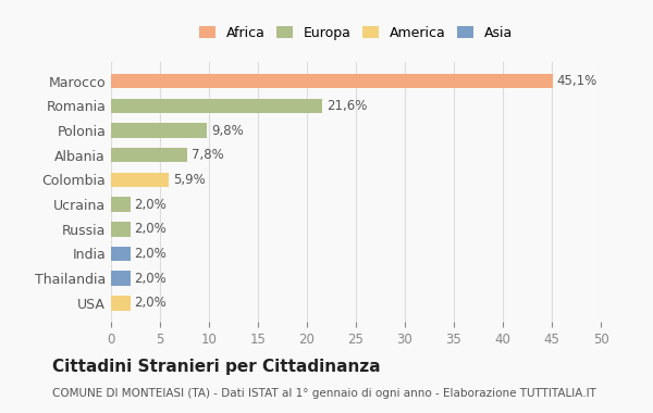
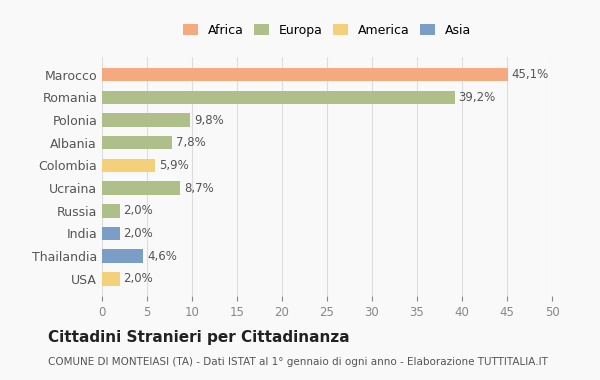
Romania: 21,6% -> 39,2%
Ucraina: 2,0% -> 8,7%
Thailandia: 2,0% -> 4,6%
